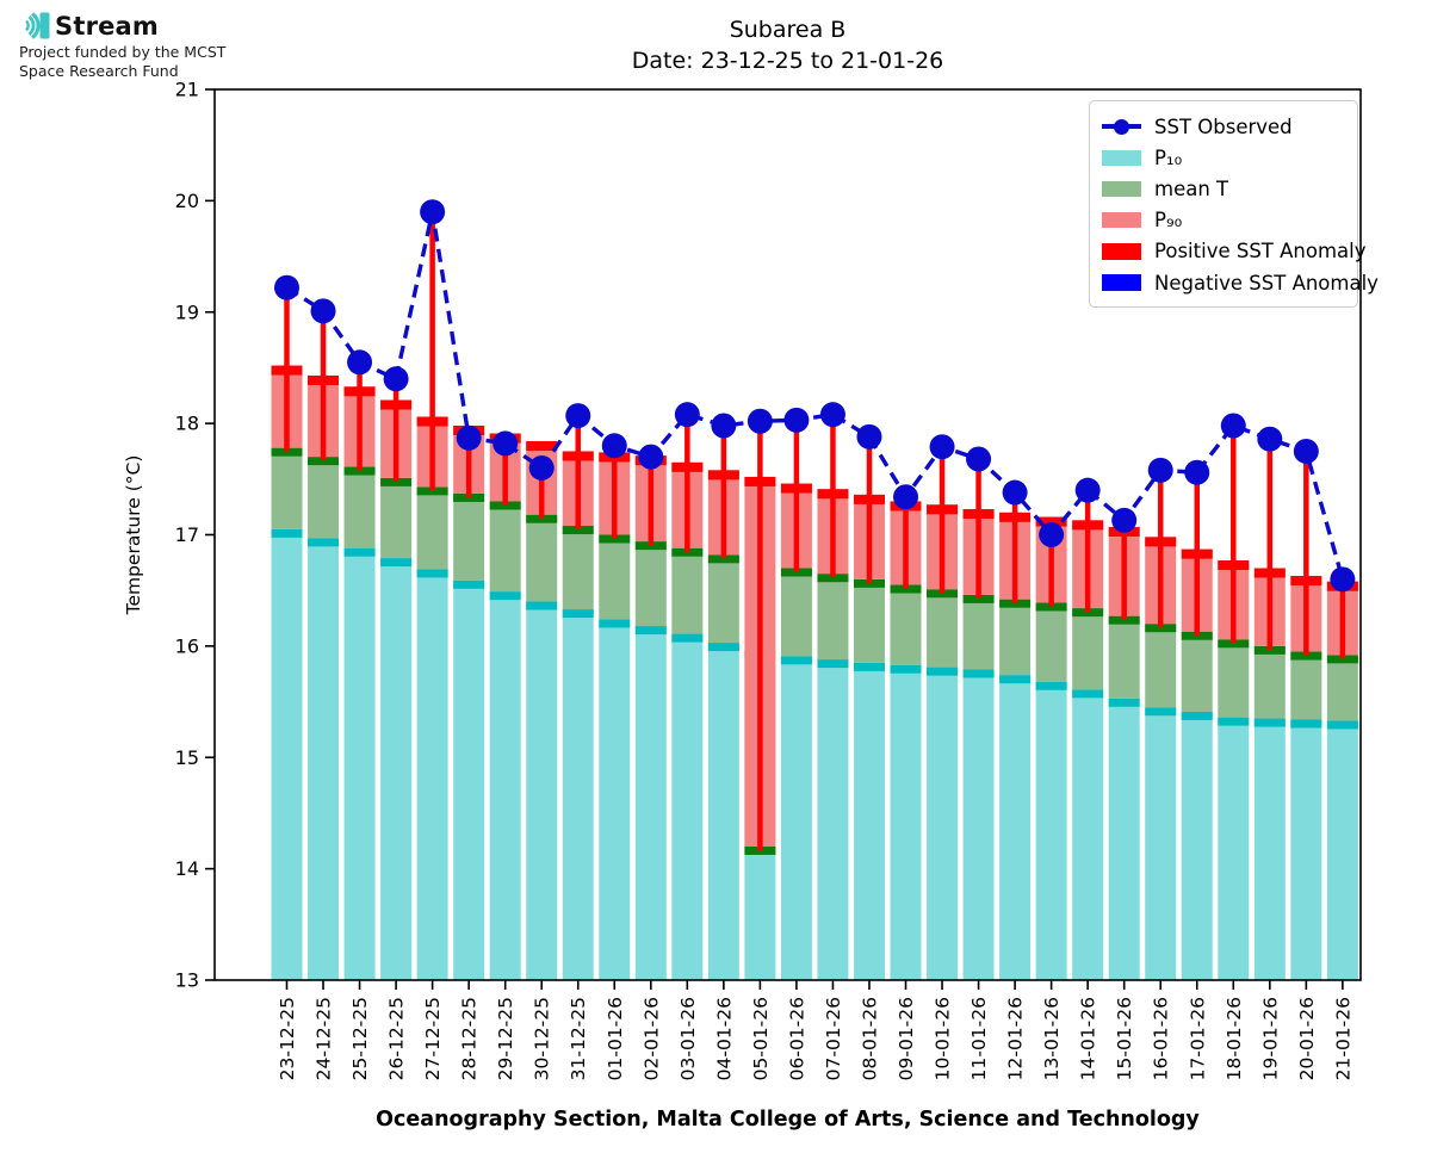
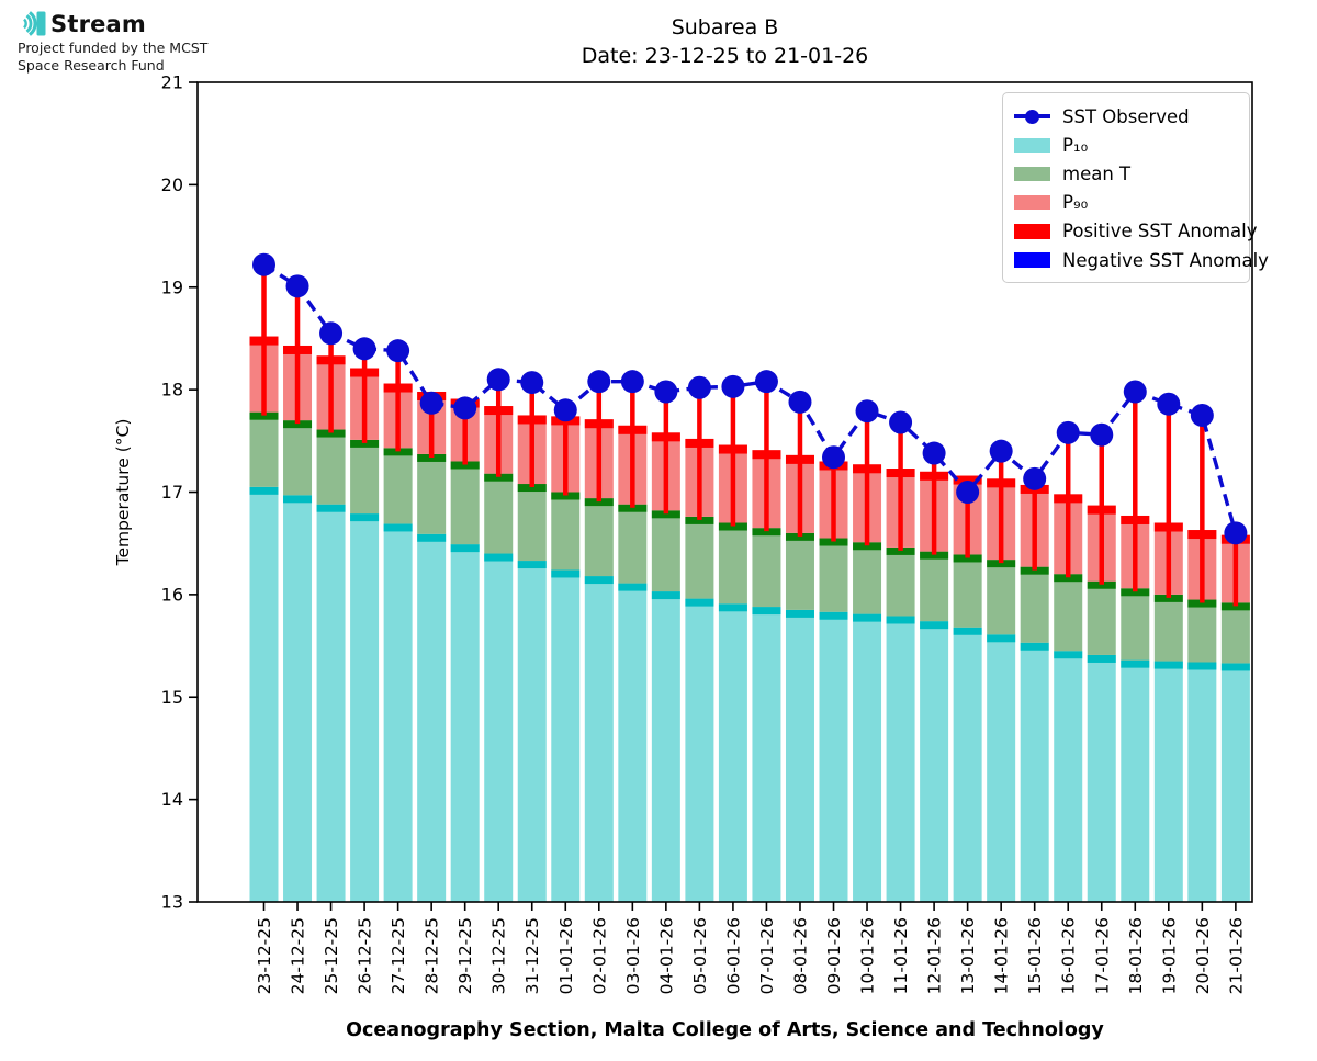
SST Observed/27-12-25: 19.9 -> 18.4
SST Observed/30-12-25: 17.6 -> 18.1
SST Observed/02-01-26: 17.7 -> 18.1
mean T/05-01-26: 14.2 -> 16.8
